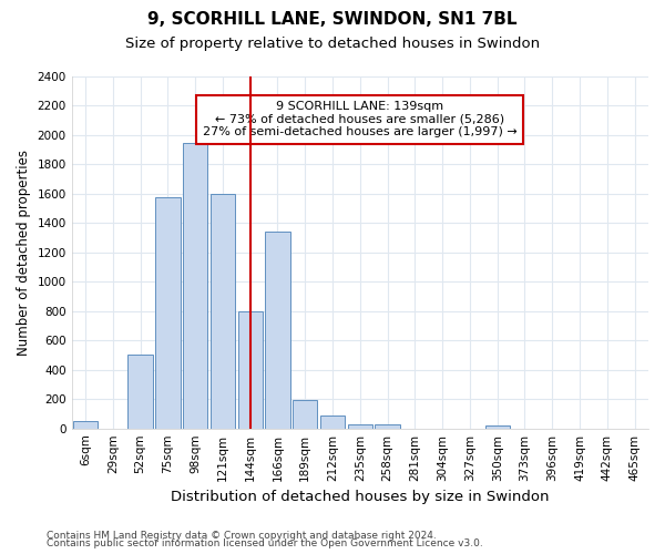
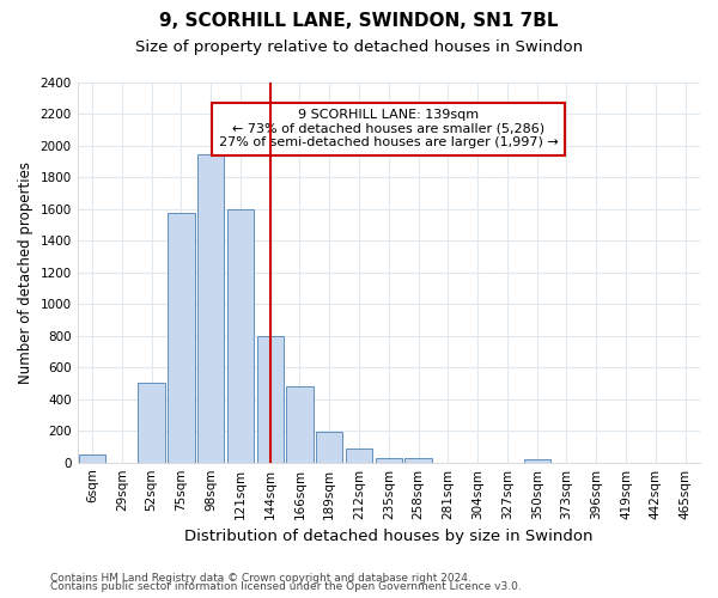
166sqm: 1340 -> 480
